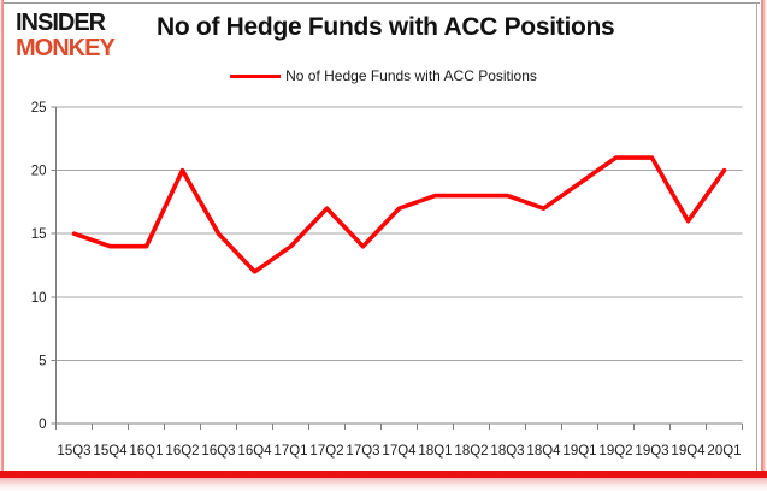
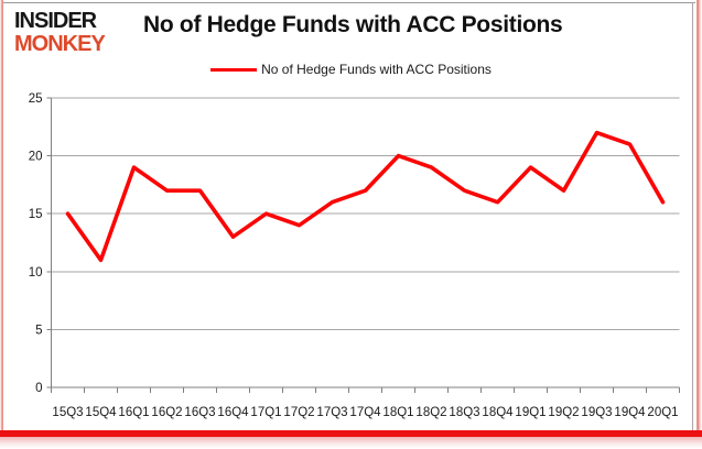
15Q4: 14 -> 11
16Q1: 14 -> 19
16Q2: 20 -> 17
16Q3: 15 -> 17
16Q4: 12 -> 13
17Q1: 14 -> 15
17Q2: 17 -> 14
17Q3: 14 -> 16
18Q1: 18 -> 20
18Q2: 18 -> 19
18Q3: 18 -> 17
18Q4: 17 -> 16
19Q2: 21 -> 17
19Q3: 21 -> 22
19Q4: 16 -> 21
20Q1: 20 -> 16
